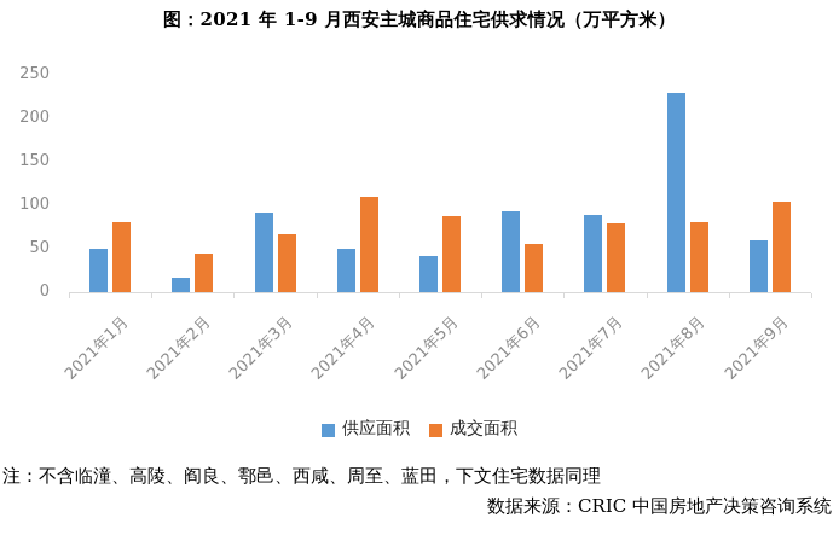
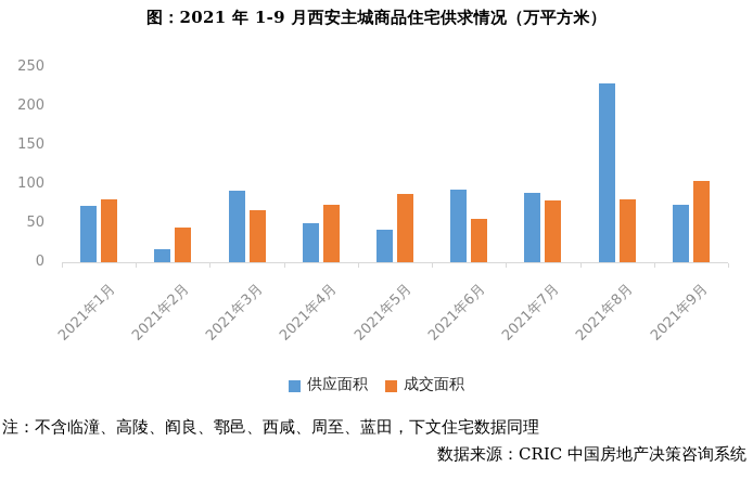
供应面积/2021年1月: 50 -> 70
成交面积/2021年4月: 110 -> 70
供应面积/2021年9月: 60 -> 70
